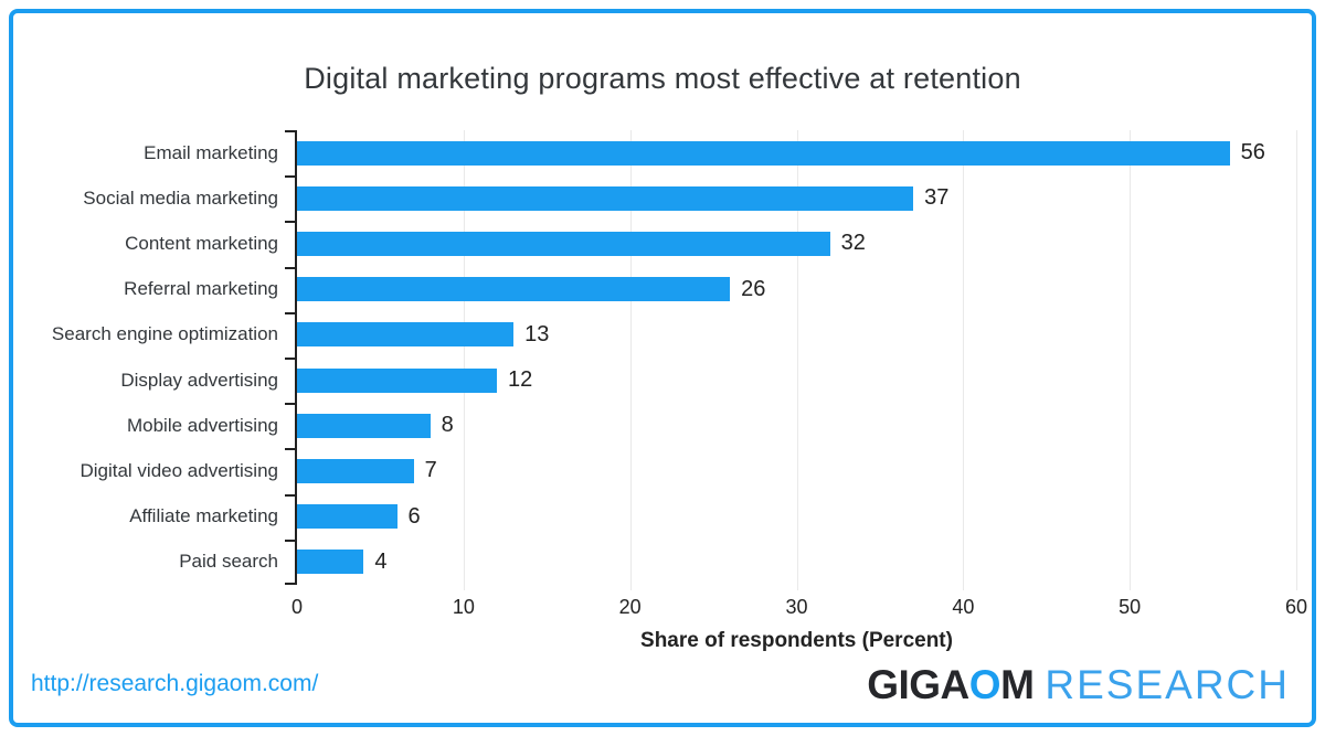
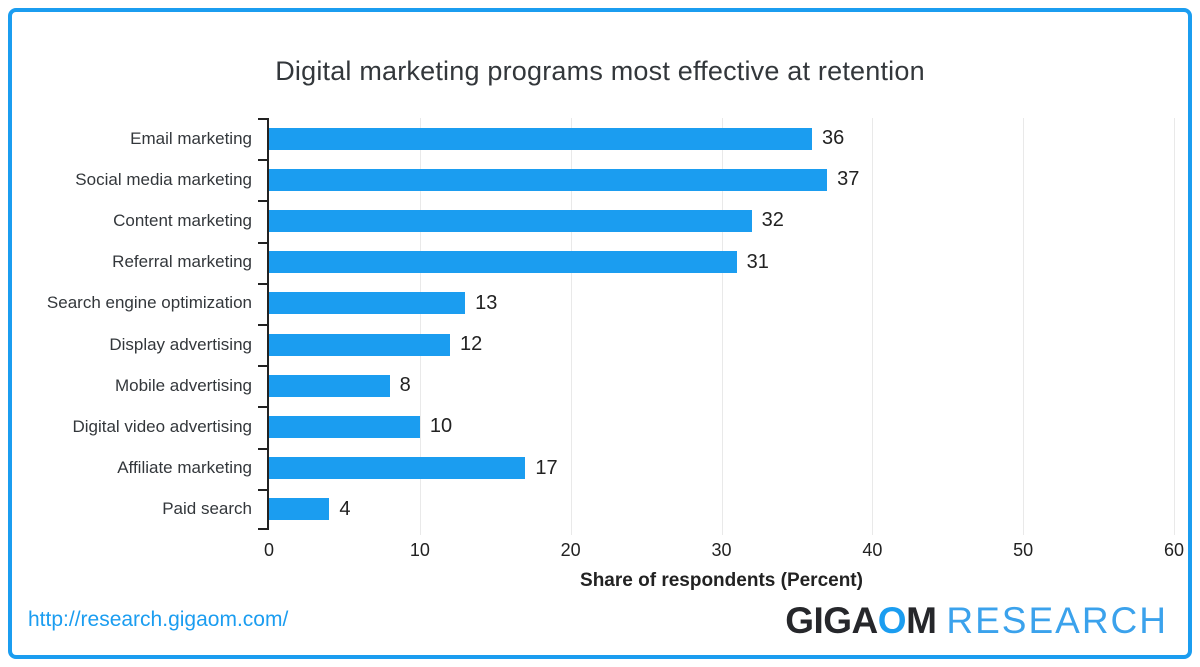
Email marketing: 56 -> 36
Referral marketing: 26 -> 31
Digital video advertising: 7 -> 10
Affiliate marketing: 6 -> 17
